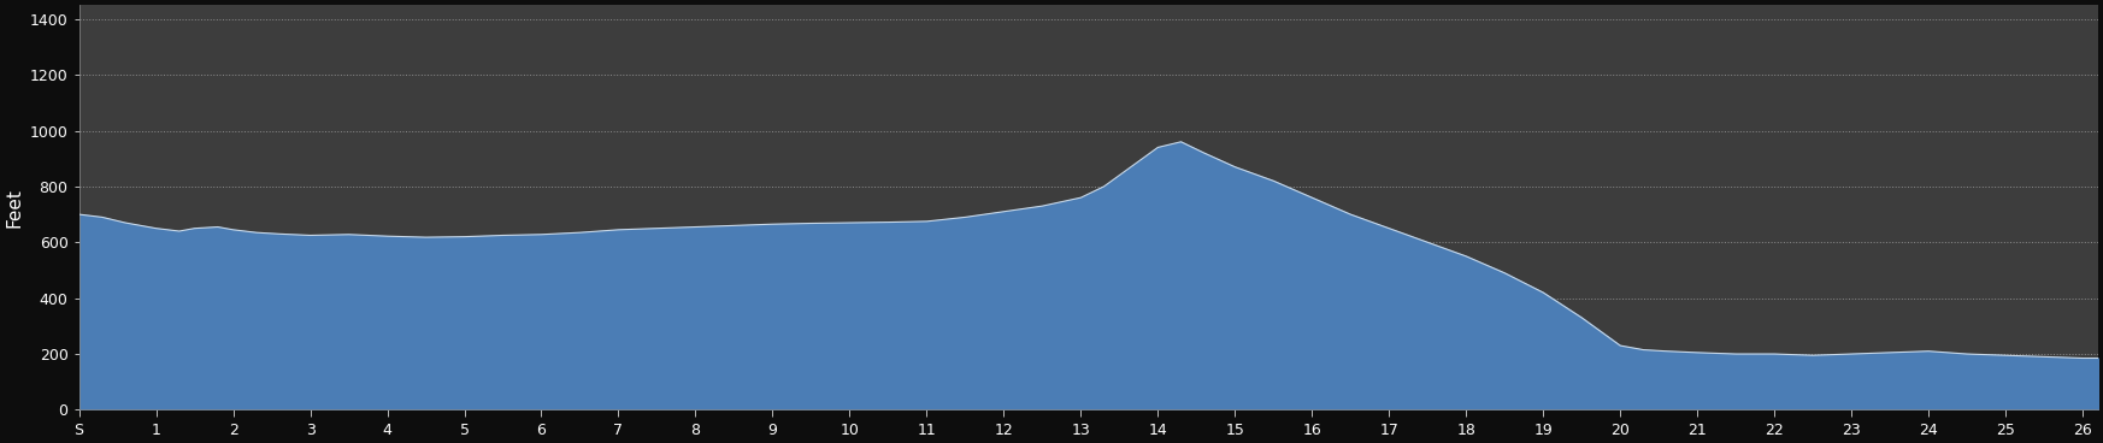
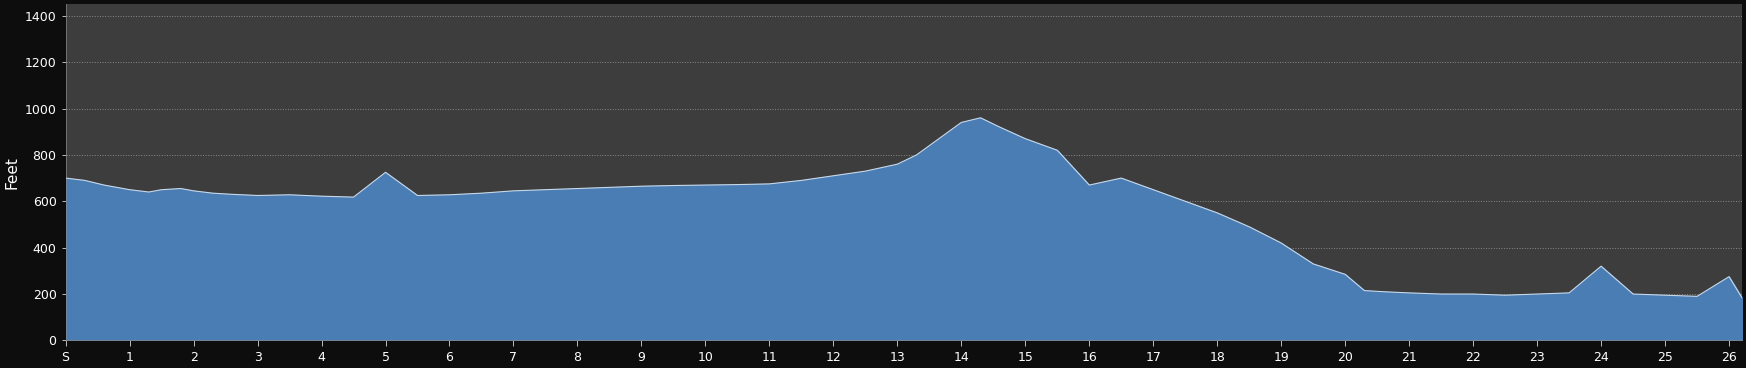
5: 620 -> 725
16: 760 -> 670
20: 230 -> 285
24: 210 -> 320
26: 185 -> 275
